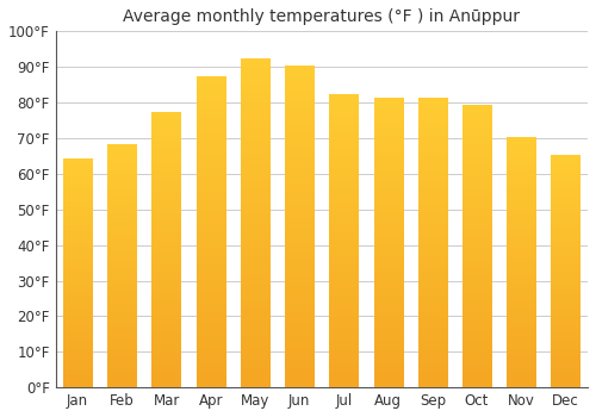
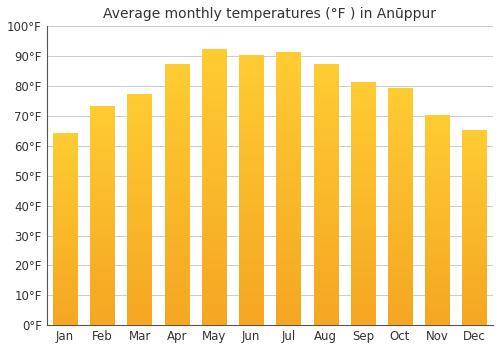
Feb: 68°F -> 73°F
Jul: 82°F -> 91°F
Aug: 81°F -> 87°F
